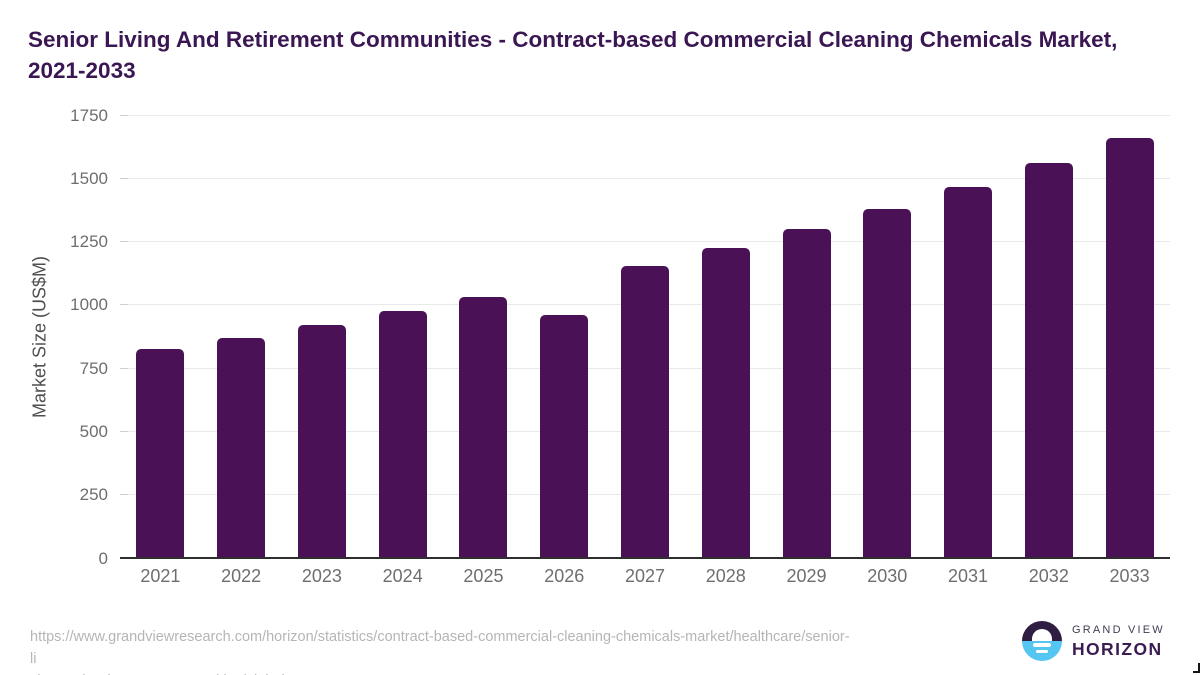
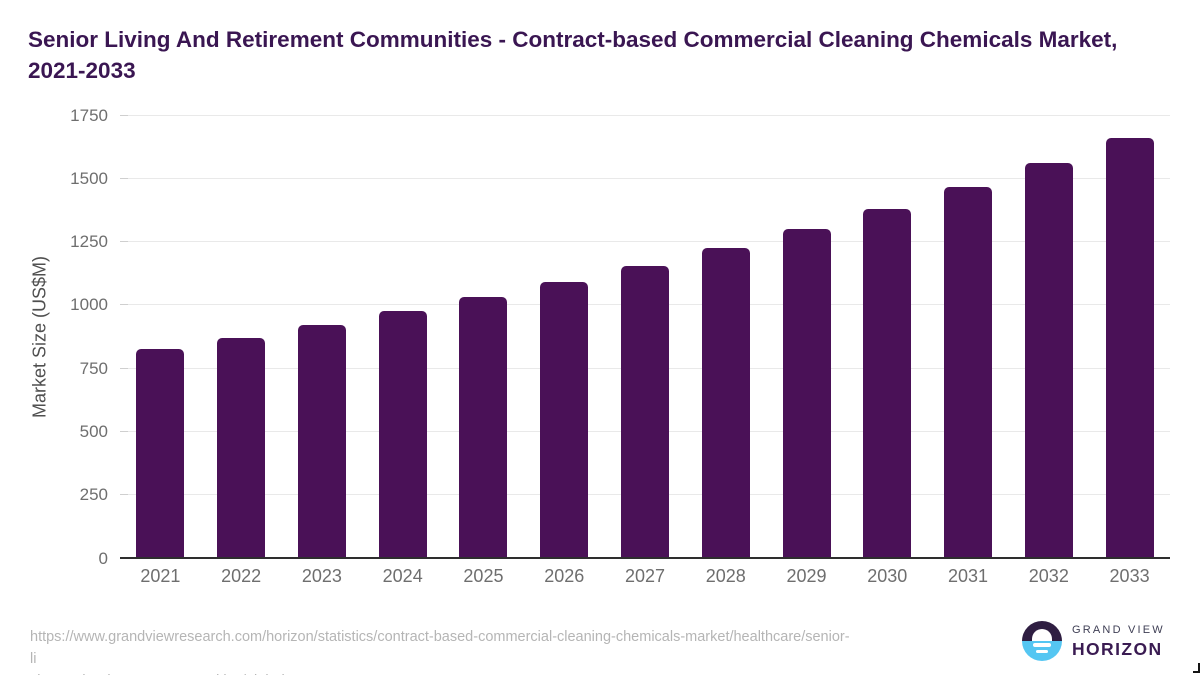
2026: 960 -> 1090
